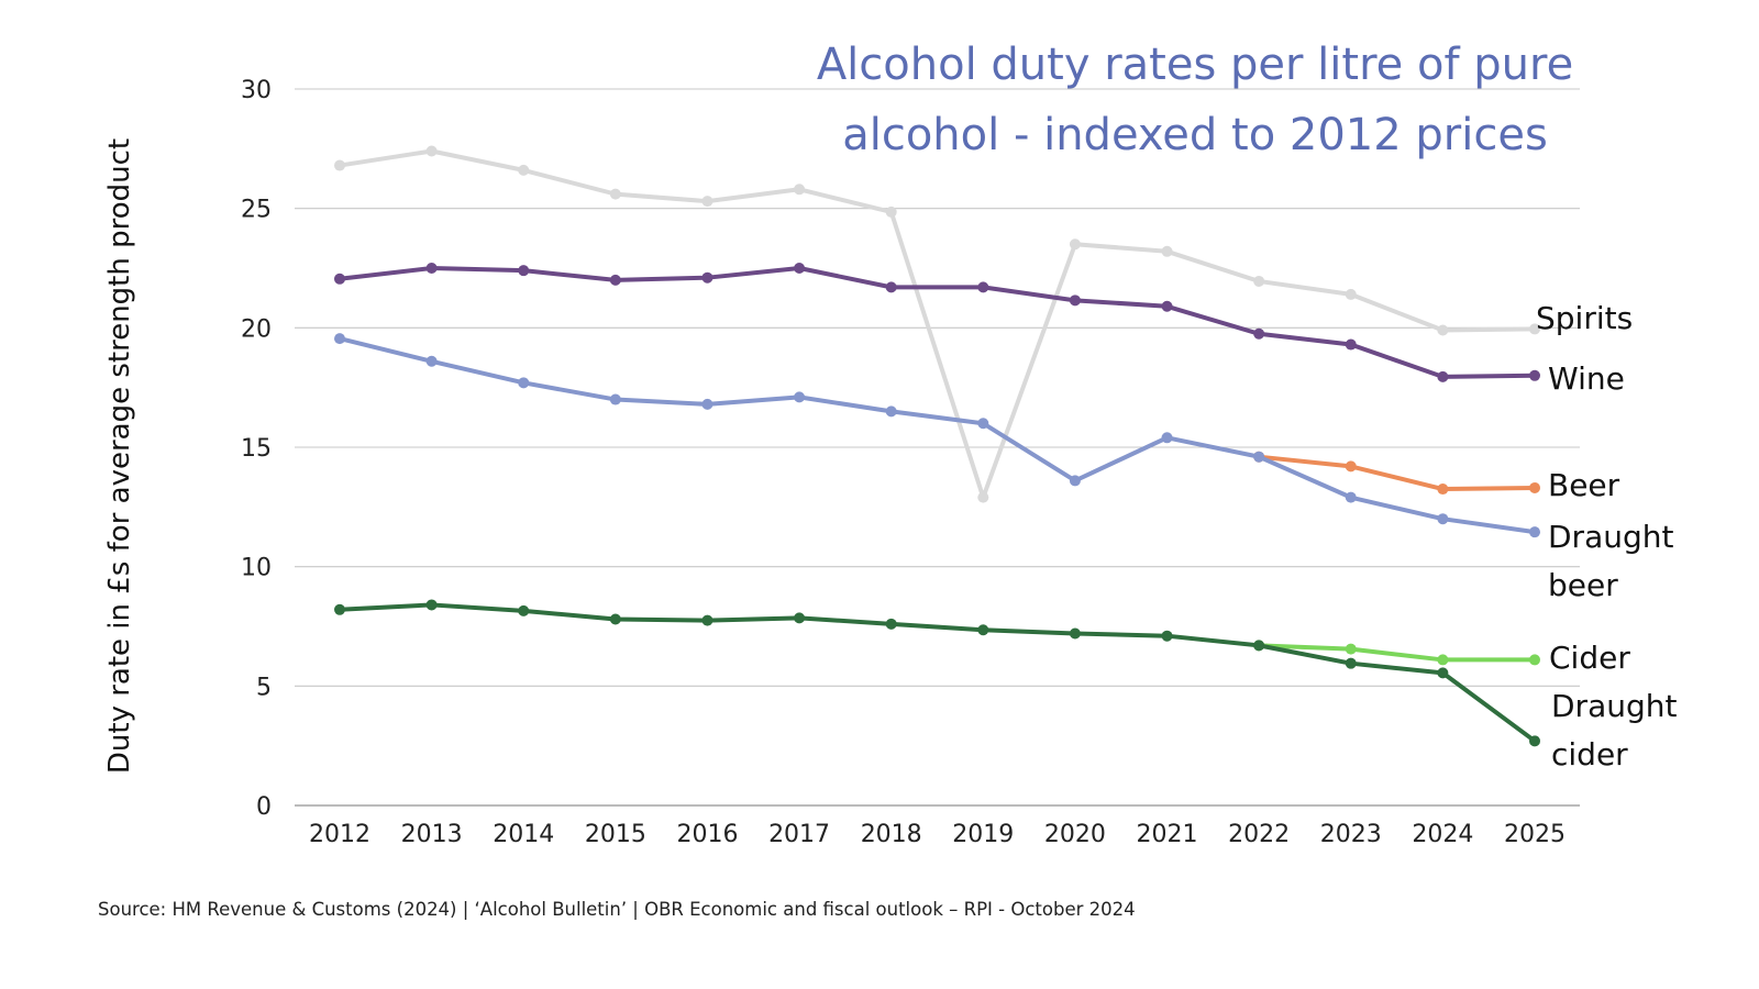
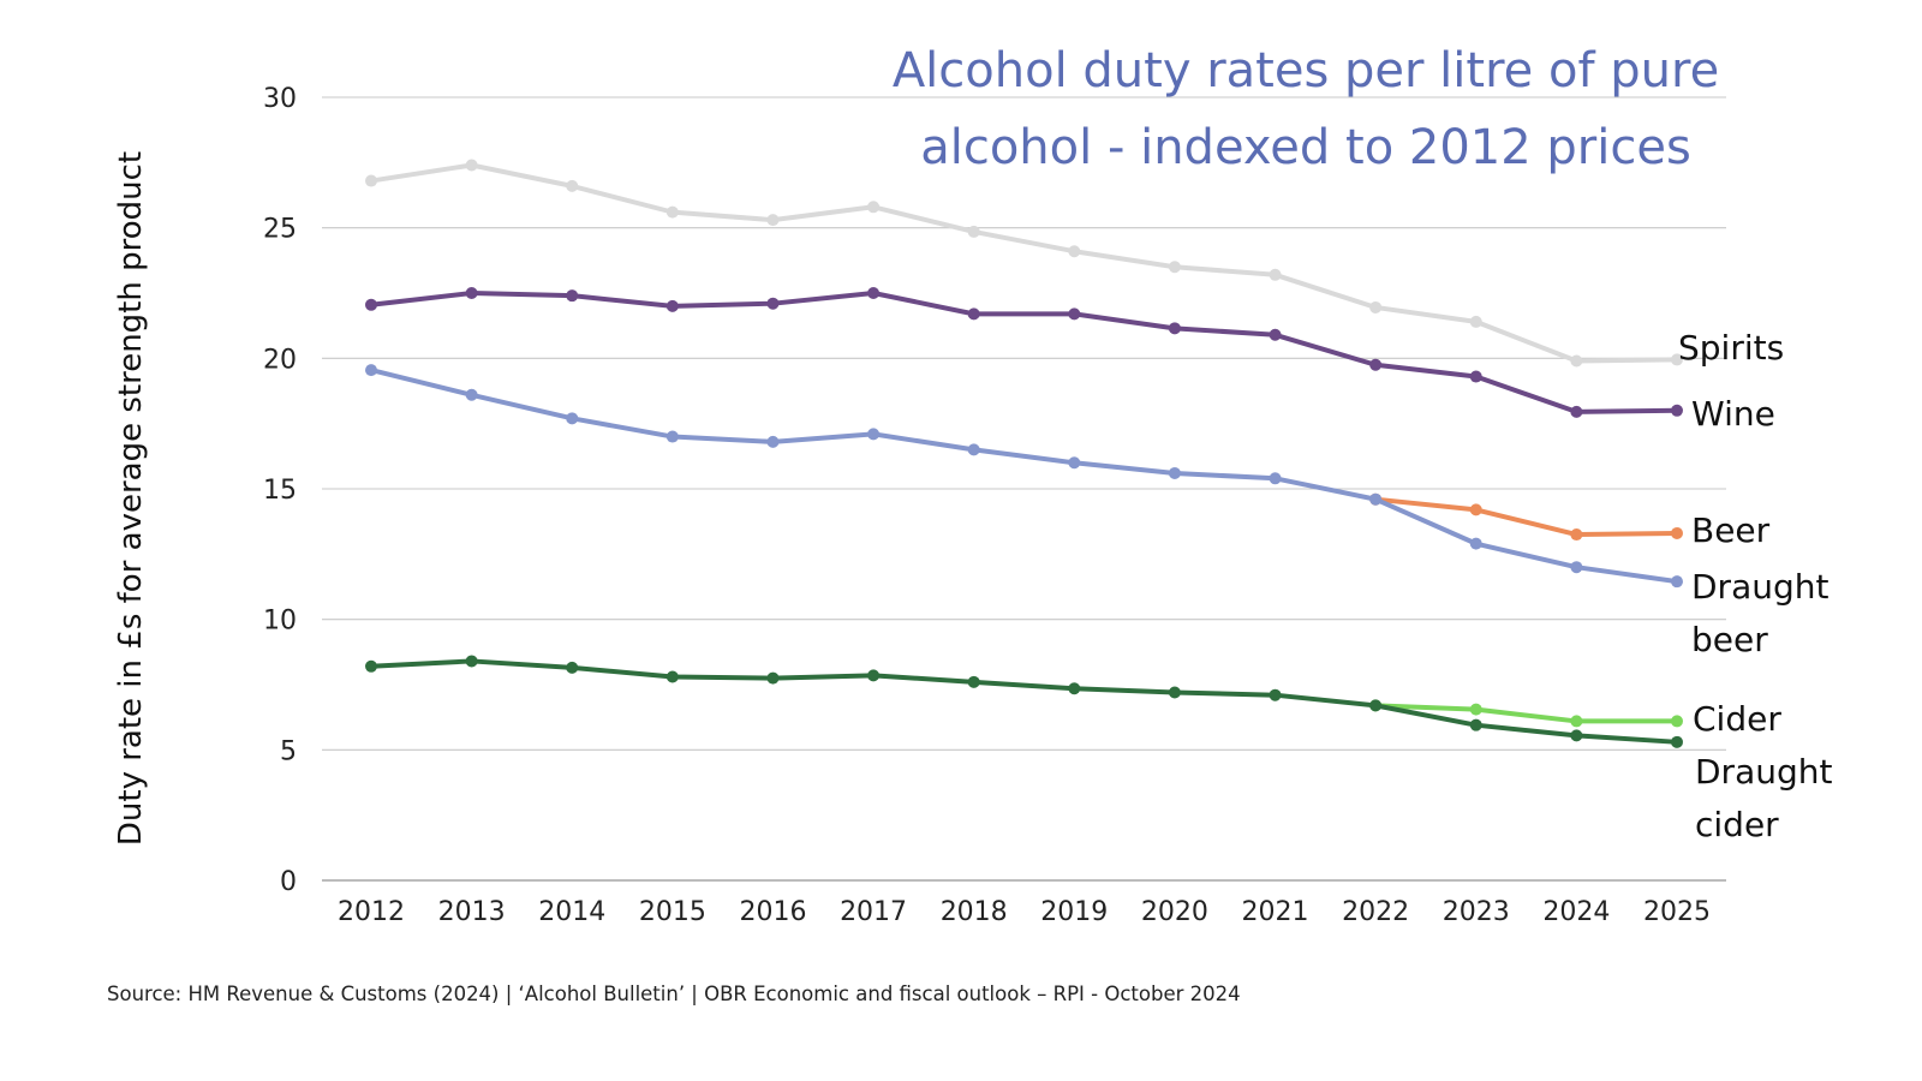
Spirits/2019: 12.9 -> 24.1
Draught beer/2020: 13.6 -> 15.6
Draught cider/2025: 2.7 -> 5.3
